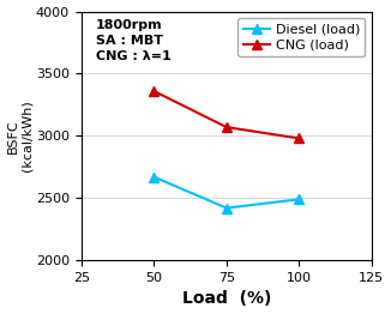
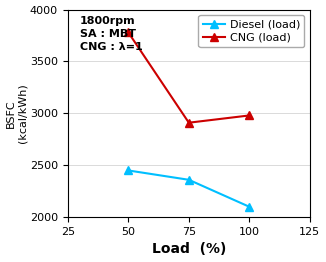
Diesel (load)/50: 2670 -> 2450
CNG (load)/50: 3360 -> 3780
Diesel (load)/75: 2420 -> 2360
CNG (load)/75: 3070 -> 2910
Diesel (load)/100: 2490 -> 2100
